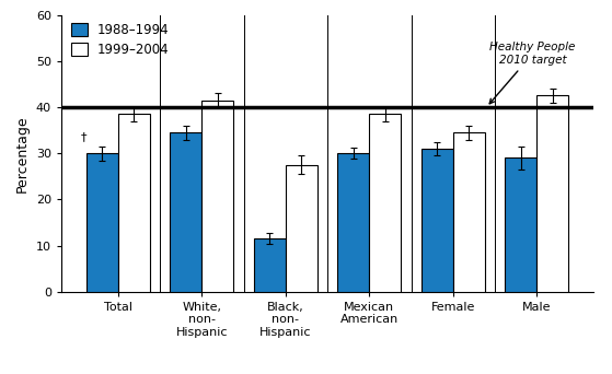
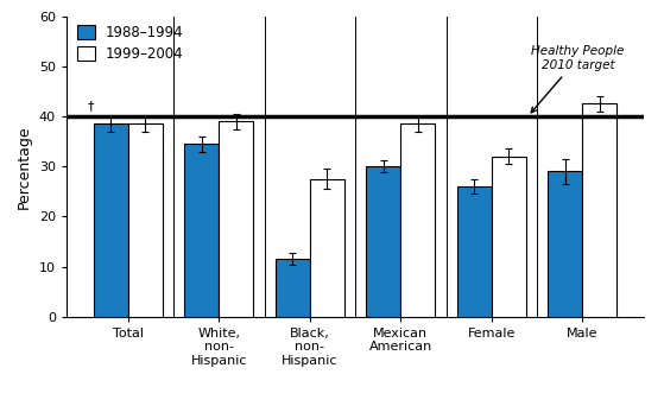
1988–1994/Total: 30.0 -> 38.5
1999–2004/White, non- Hispanic: 41.5 -> 39.0
1988–1994/Female: 31.0 -> 26.0
1999–2004/Female: 34.5 -> 32.0
